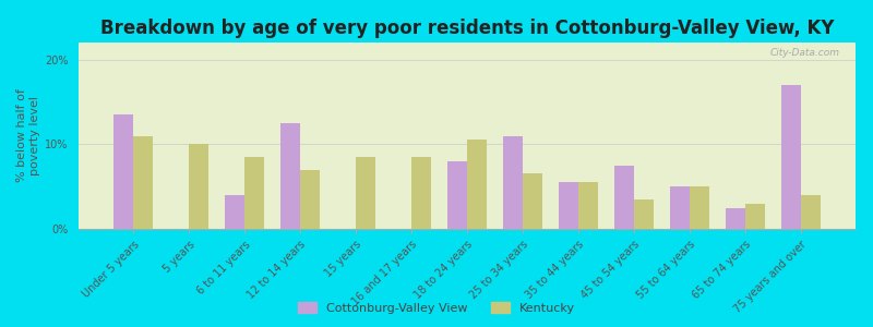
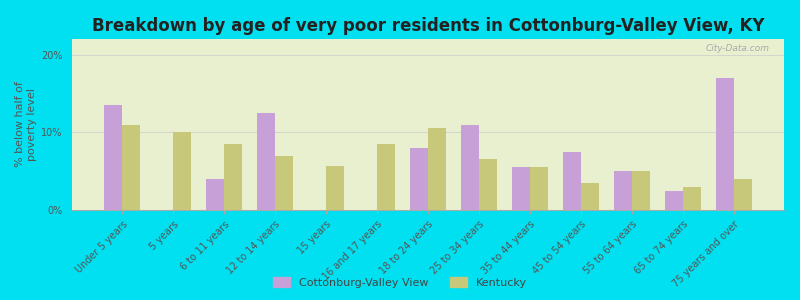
Kentucky/15 years: 8.5% -> 5.6%
